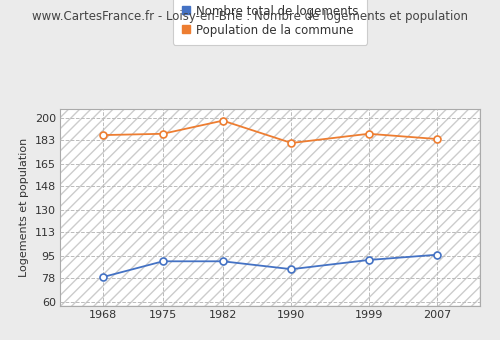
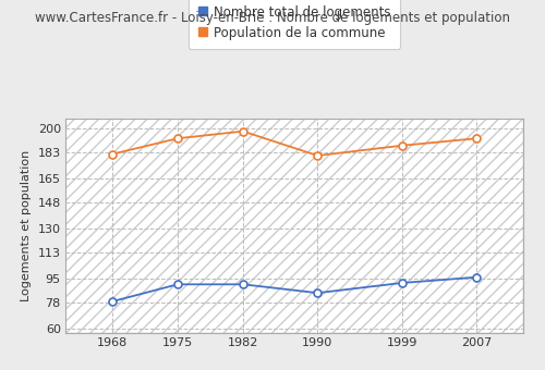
Population de la commune/1968: 187 -> 182
Population de la commune/1975: 188 -> 193
Population de la commune/2007: 184 -> 193
